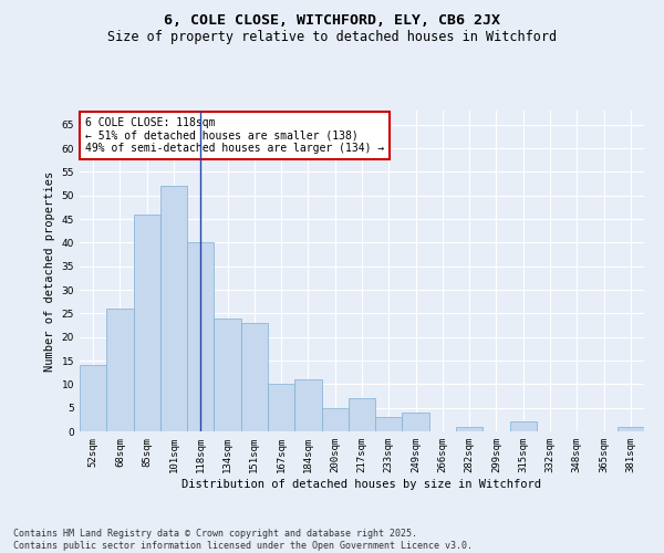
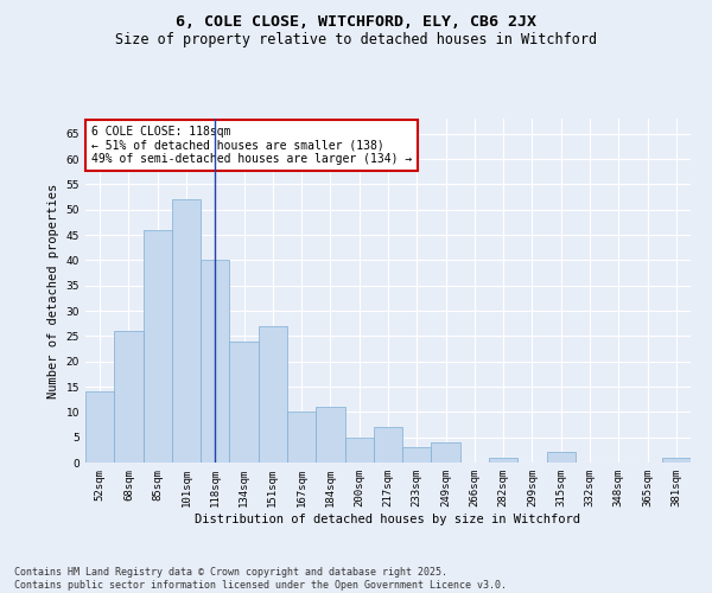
151sqm: 23 -> 27
